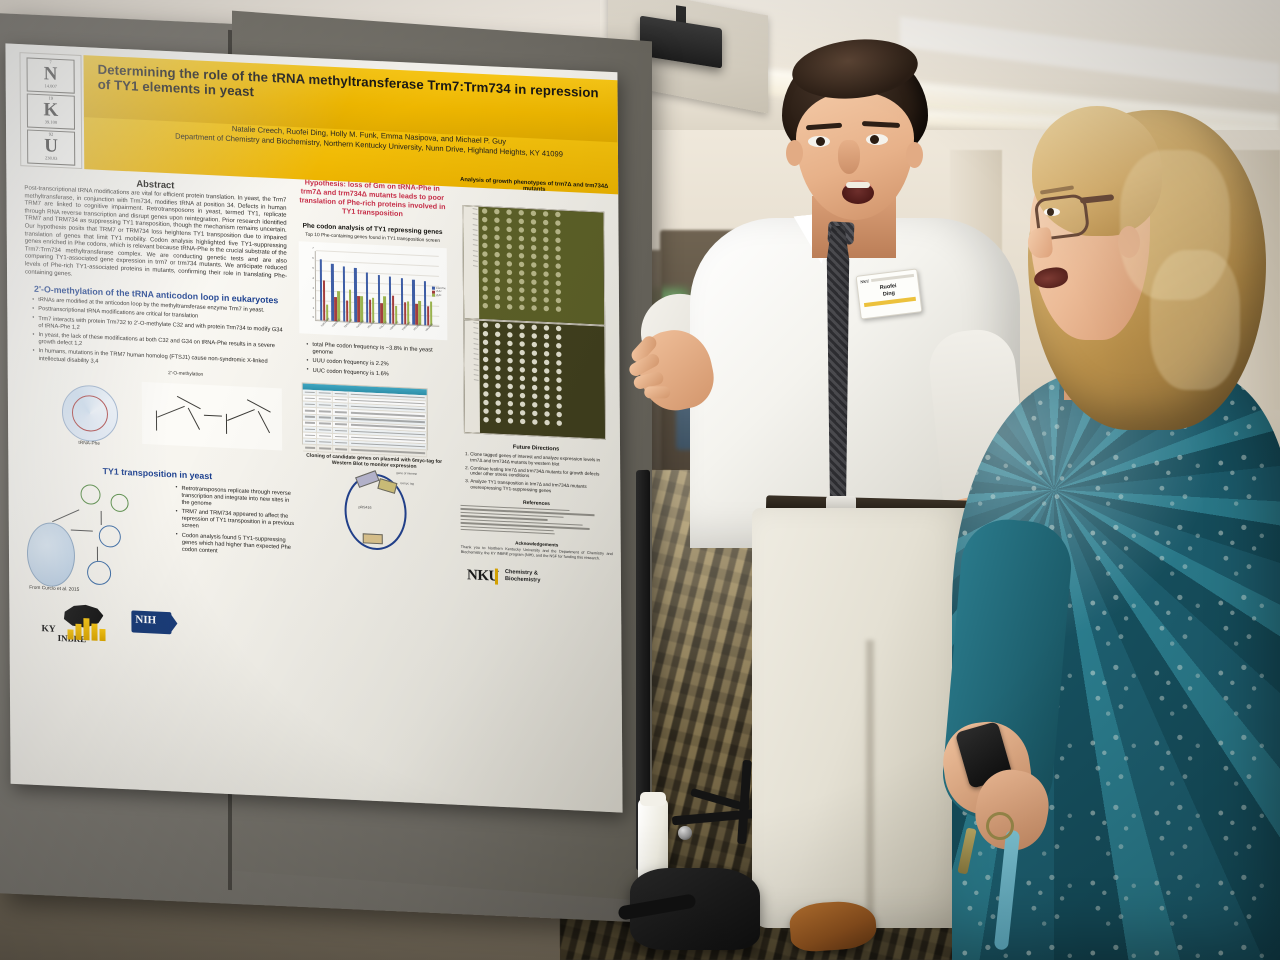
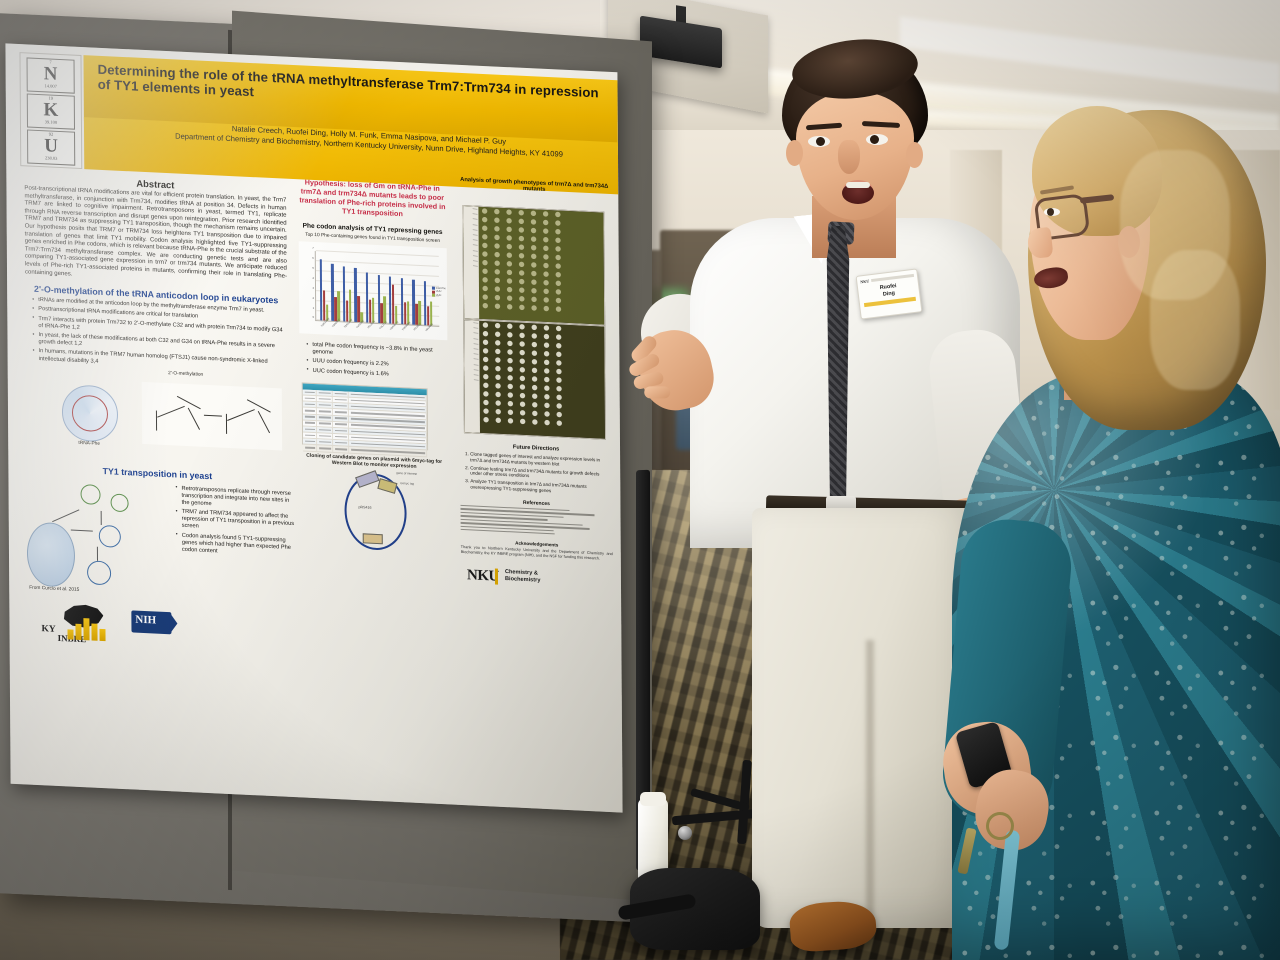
UUU/YGR198W: 4 -> 3
UUC/YLR106C: 3 -> 1
UUU/YDR457W: 3 -> 4
